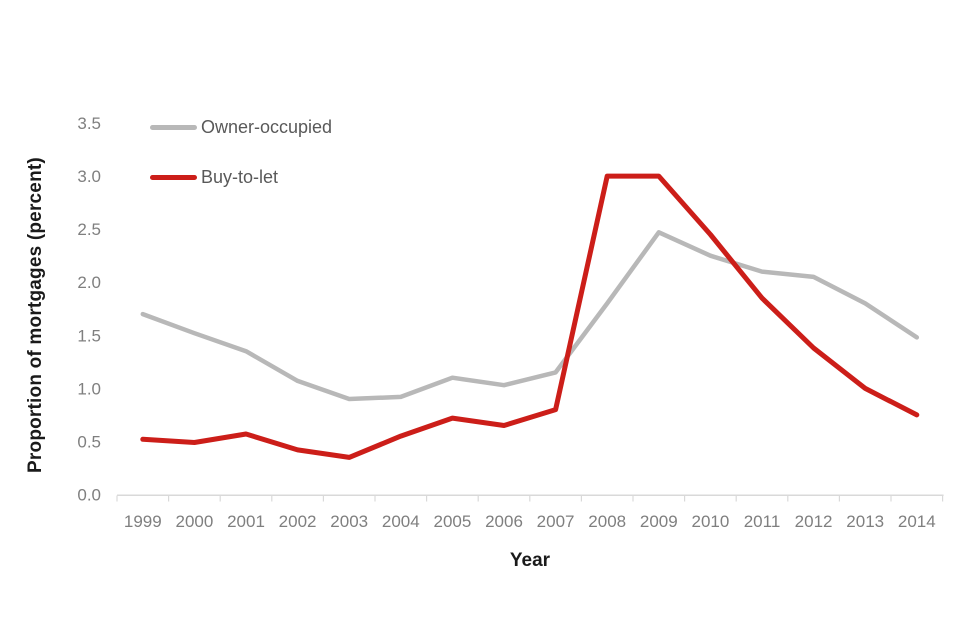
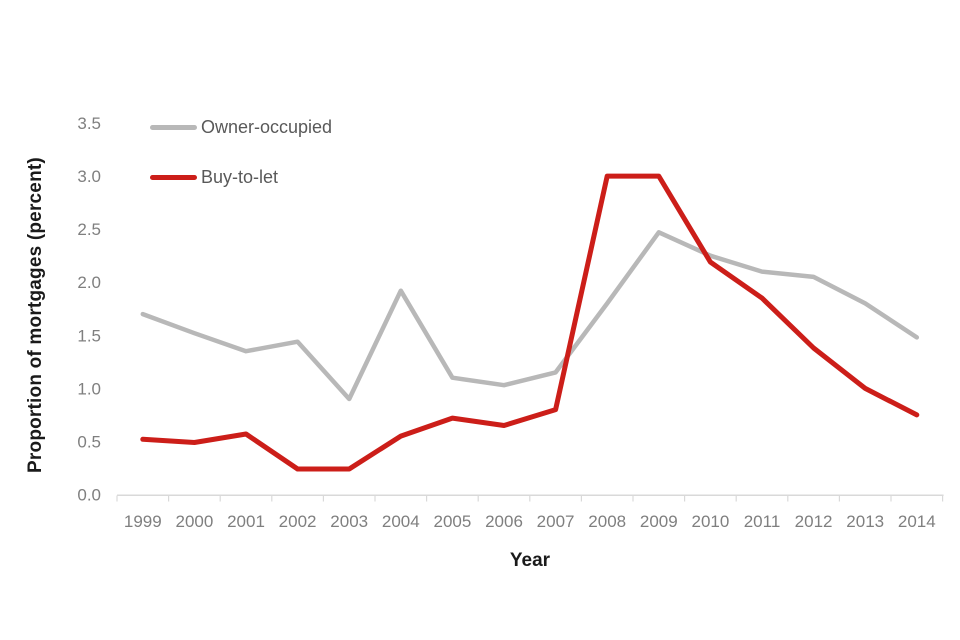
Owner-occupied/2002: 1.07 -> 1.44
Buy-to-let/2002: 0.42 -> 0.24
Buy-to-let/2003: 0.35 -> 0.24
Owner-occupied/2004: 0.92 -> 1.92
Buy-to-let/2010: 2.45 -> 2.19
